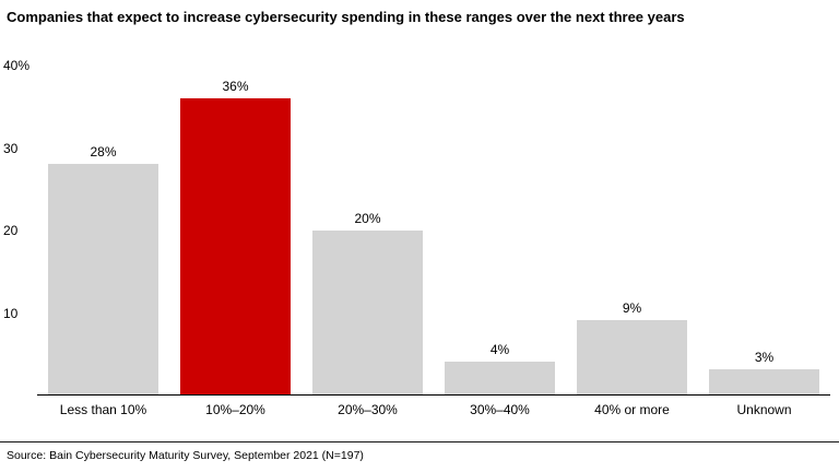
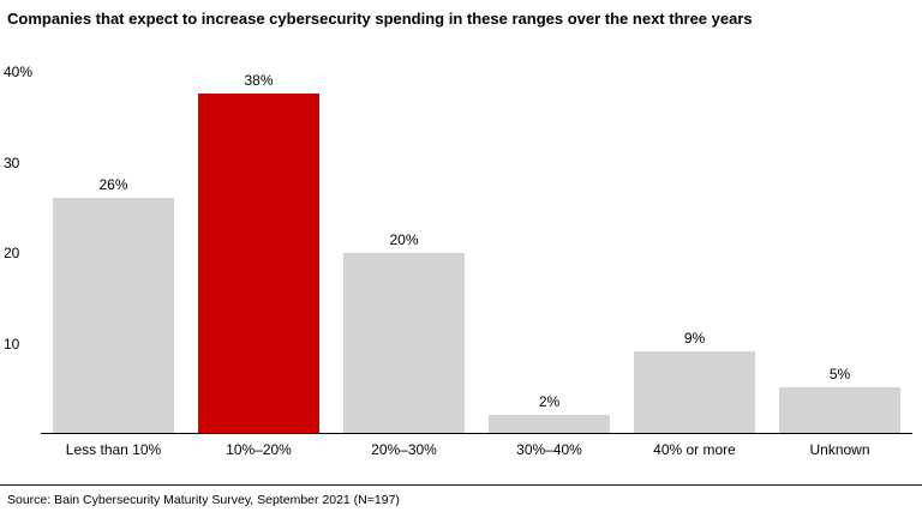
Less than 10%: 28% -> 26%
10%–20%: 36% -> 38%
30%–40%: 4% -> 2%
Unknown: 3% -> 5%
